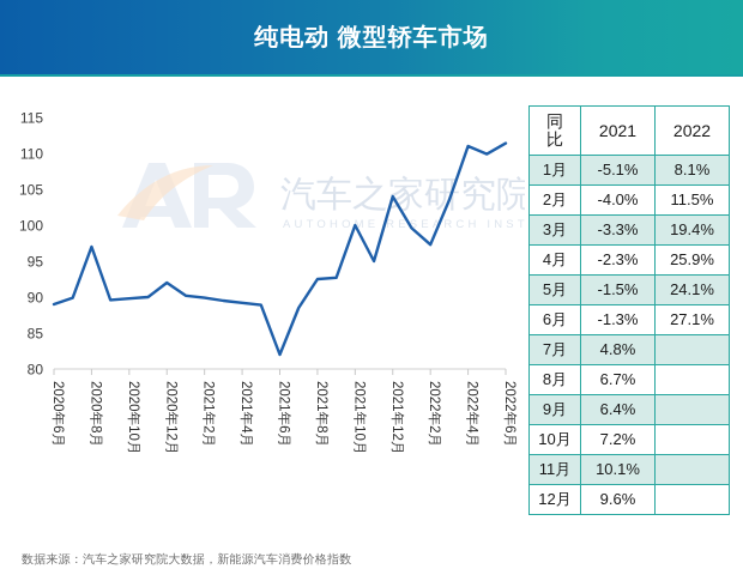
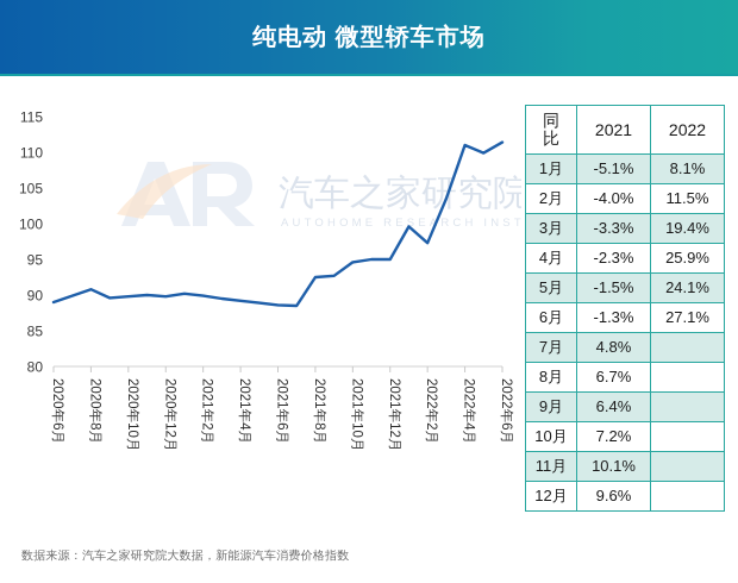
2020年8月: 97 -> 91
2020年12月: 92 -> 90
2021年6月: 82 -> 89
2021年10月: 100 -> 95
2021年12月: 104 -> 95
